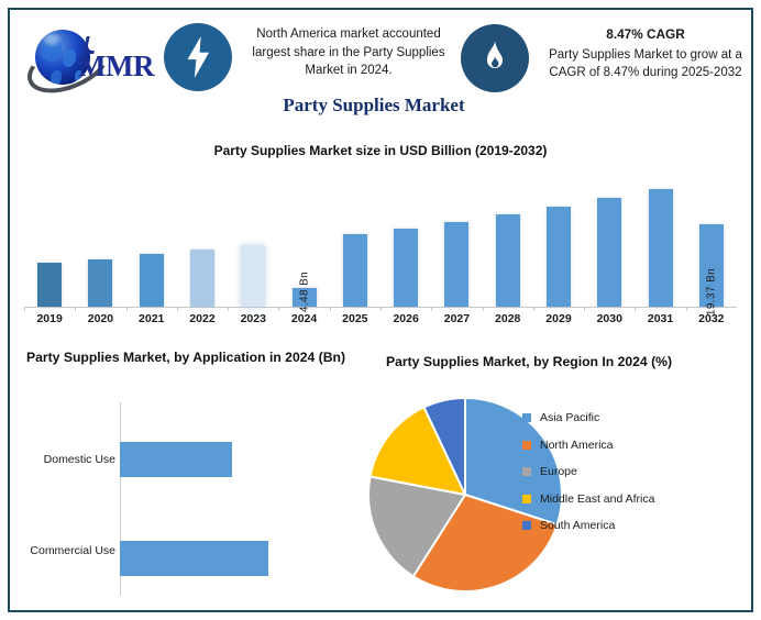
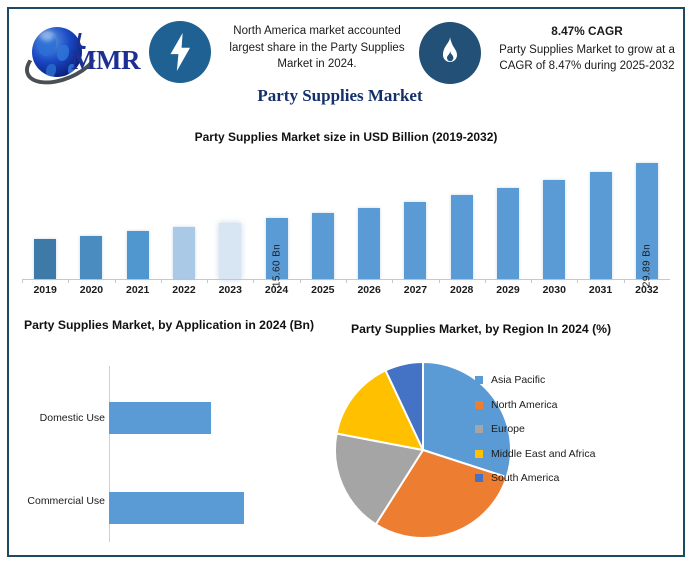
Party Supplies Market size in USD Billion (2019-2032)/2024: 4.48 -> 15.60
Party Supplies Market size in USD Billion (2019-2032)/2032: 19.37 -> 29.89
